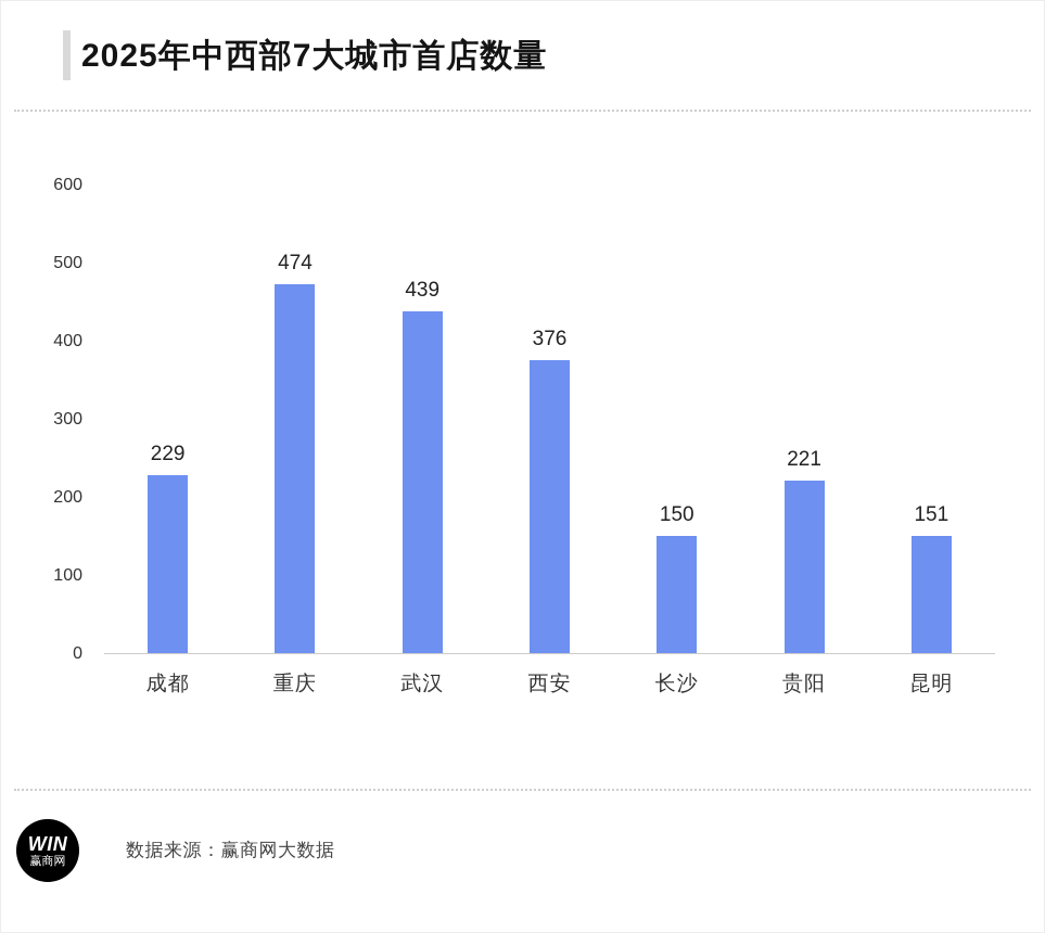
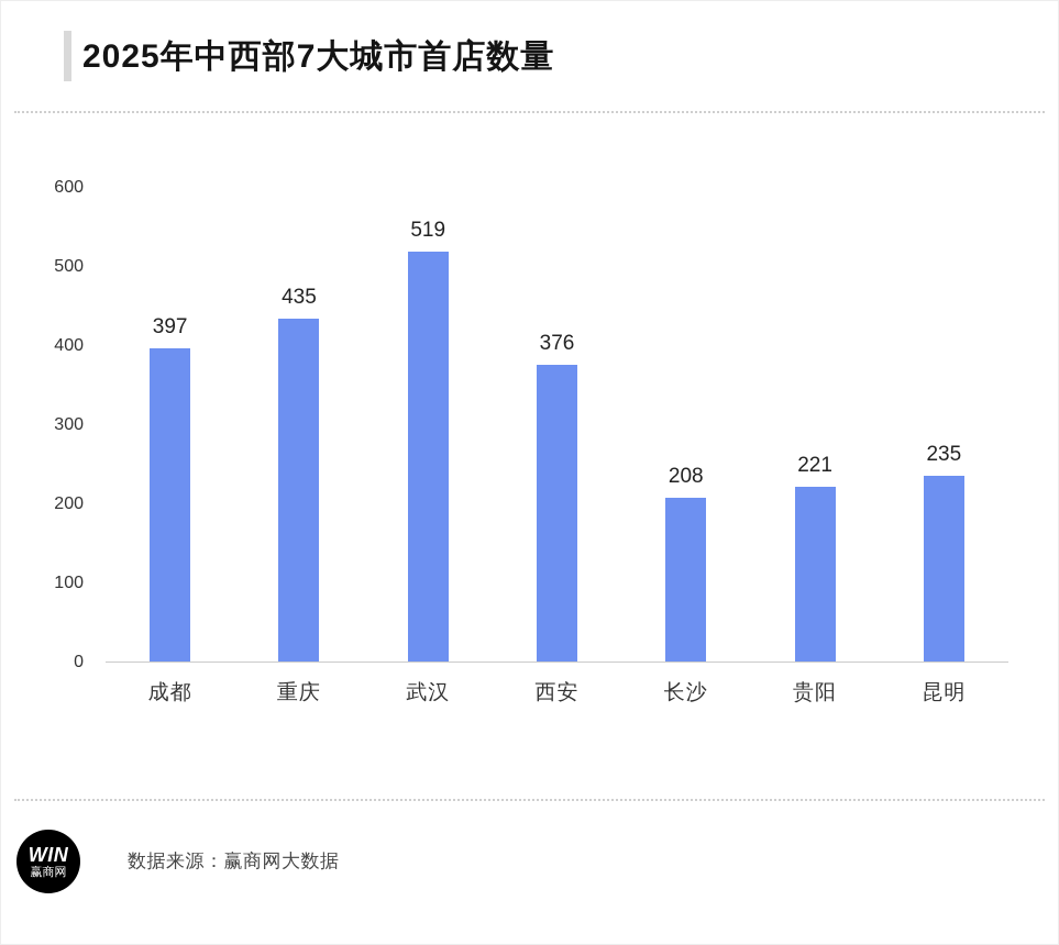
成都: 229 -> 397
重庆: 474 -> 435
武汉: 439 -> 519
长沙: 150 -> 208
昆明: 151 -> 235
